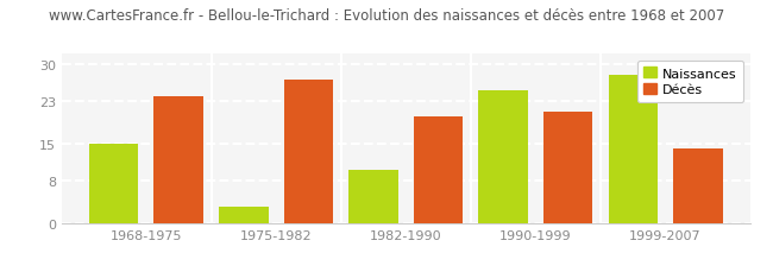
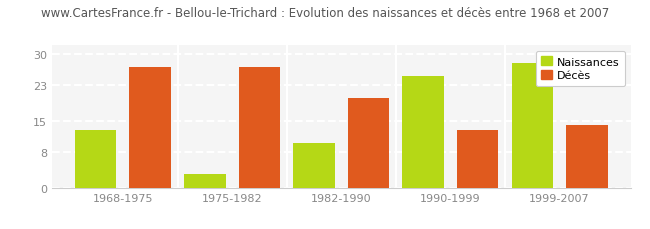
Naissances/1968-1975: 15 -> 13
Décès/1968-1975: 24 -> 27
Décès/1990-1999: 21 -> 13
